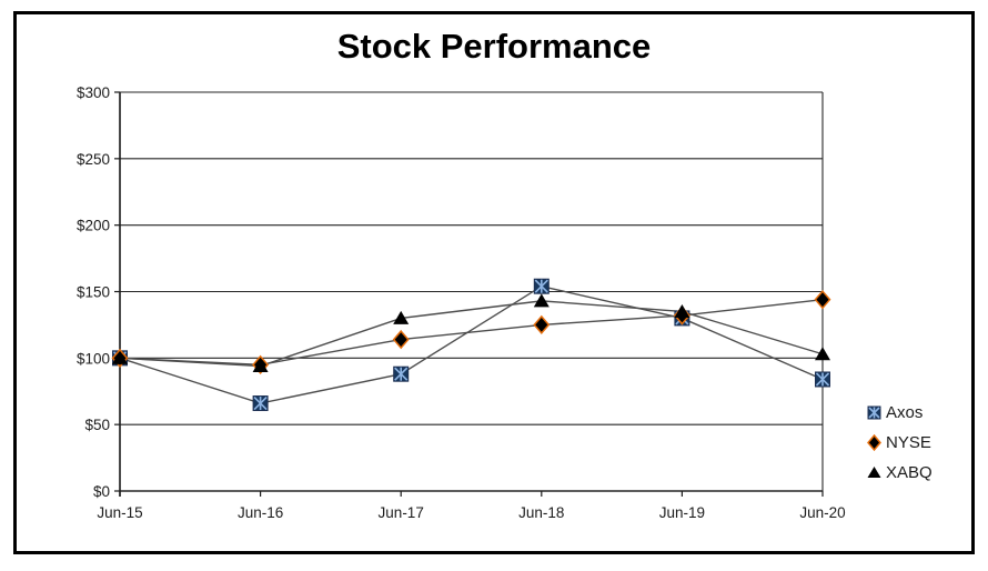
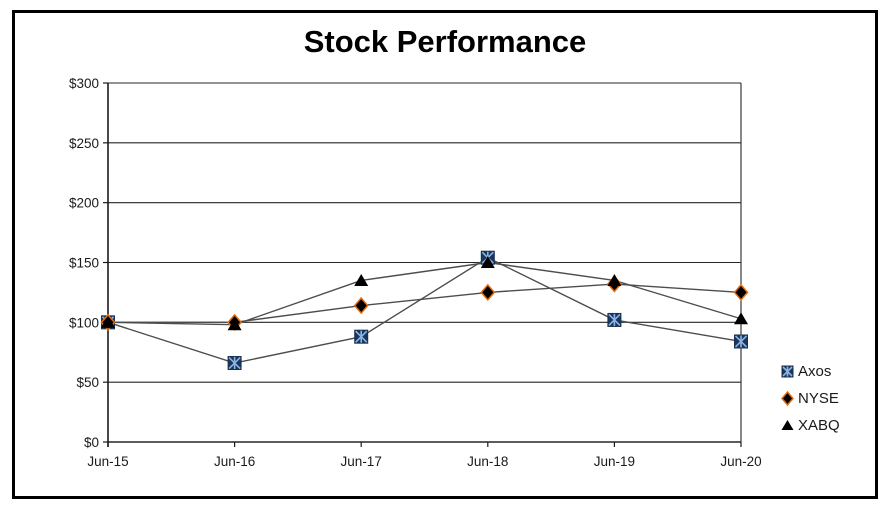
NYSE/Jun-16: $95 -> $100
XABQ/Jun-16: $94 -> $98
XABQ/Jun-17: $130 -> $135
XABQ/Jun-18: $143 -> $150
Axos/Jun-19: $130 -> $102
NYSE/Jun-20: $144 -> $125
